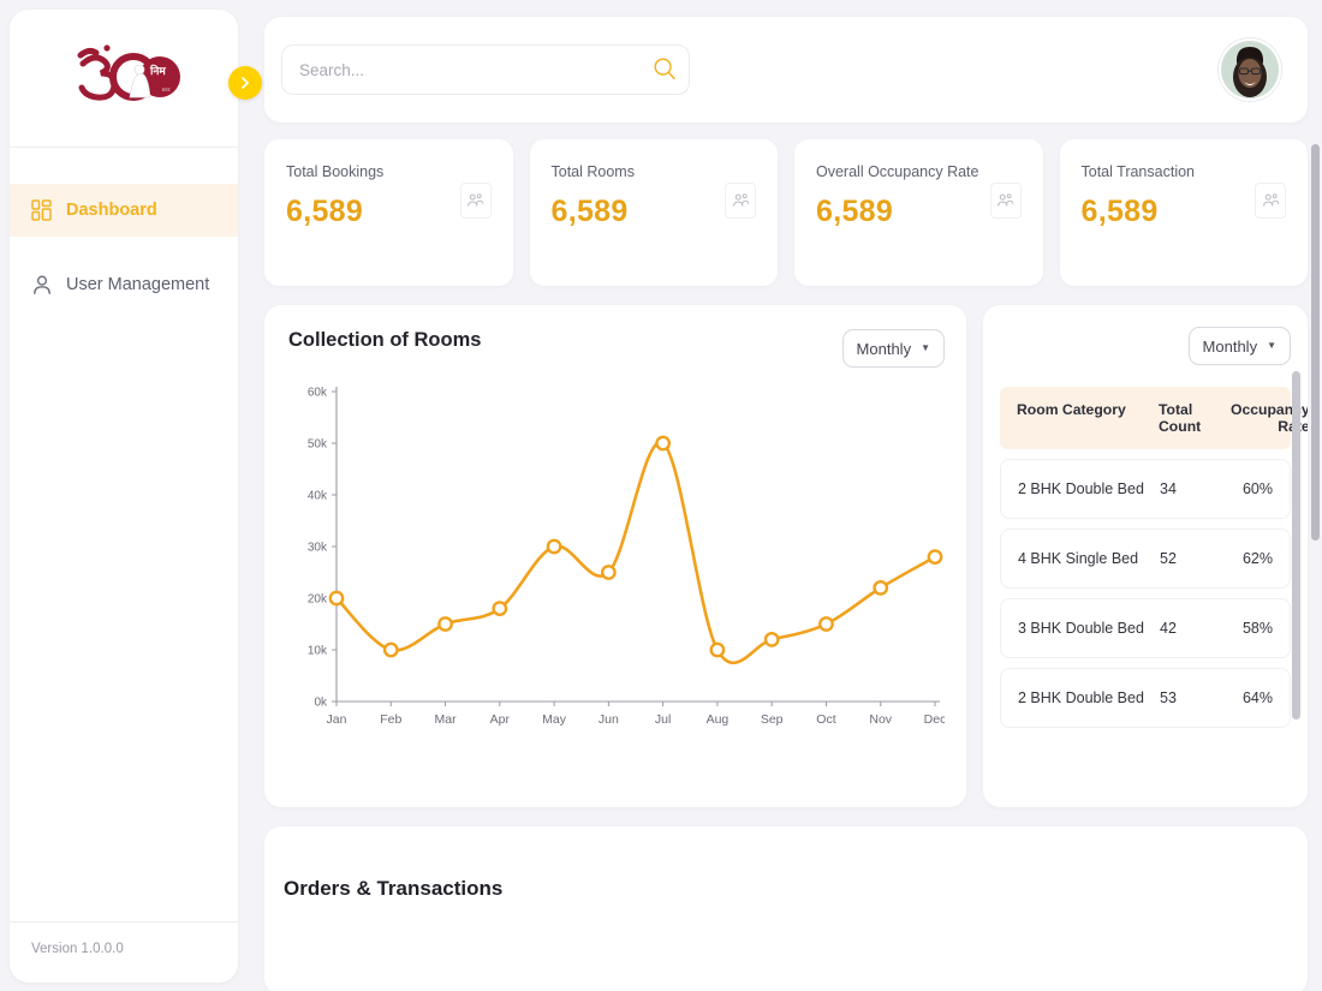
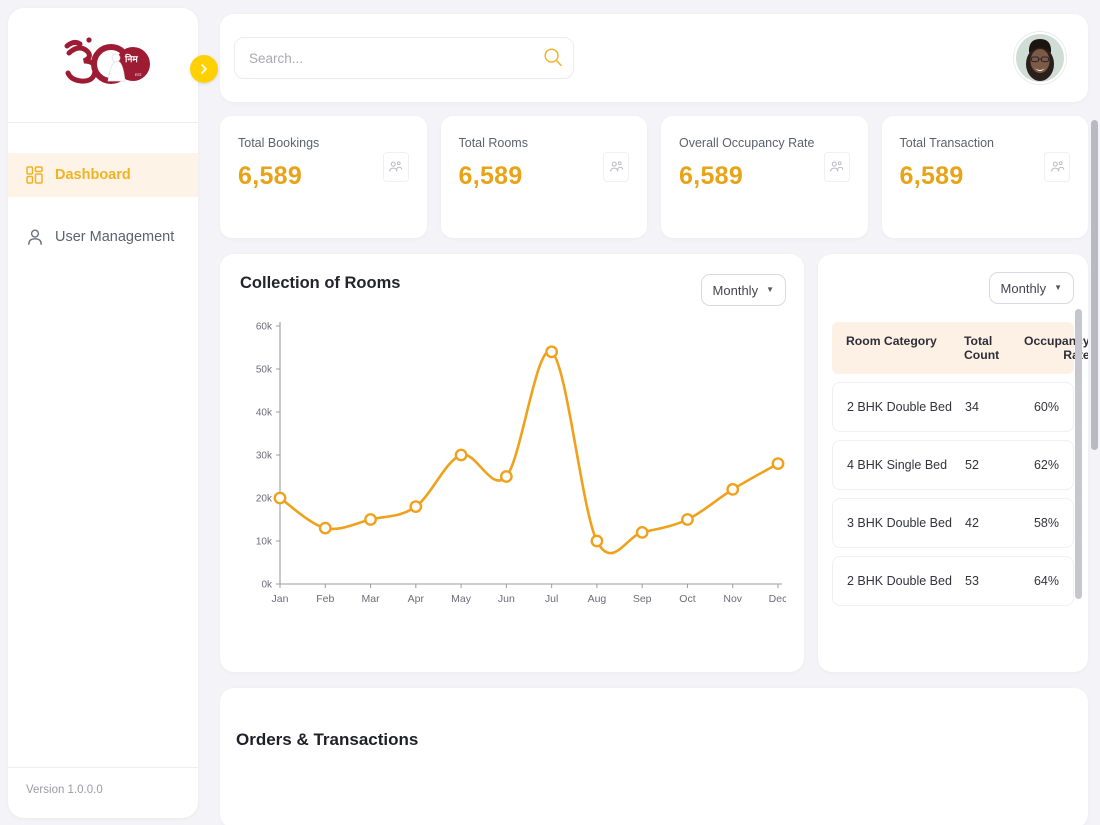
Feb: 10k -> 13k
Jul: 50k -> 54k
